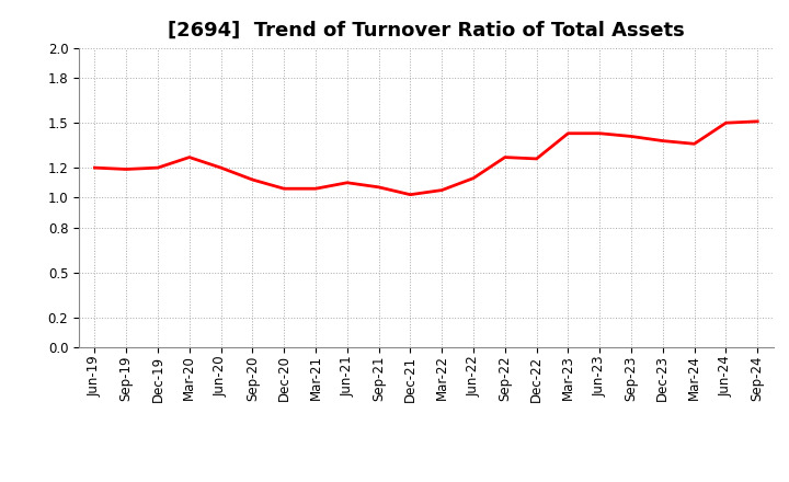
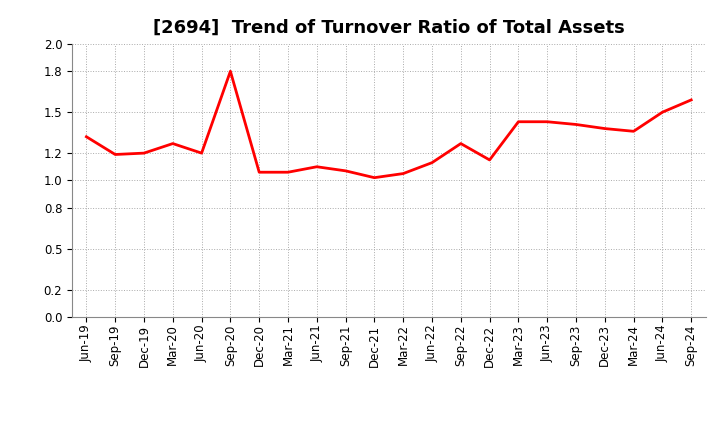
Jun-19: 1.20 -> 1.32
Sep-20: 1.12 -> 1.80
Dec-22: 1.26 -> 1.15
Sep-24: 1.51 -> 1.59
